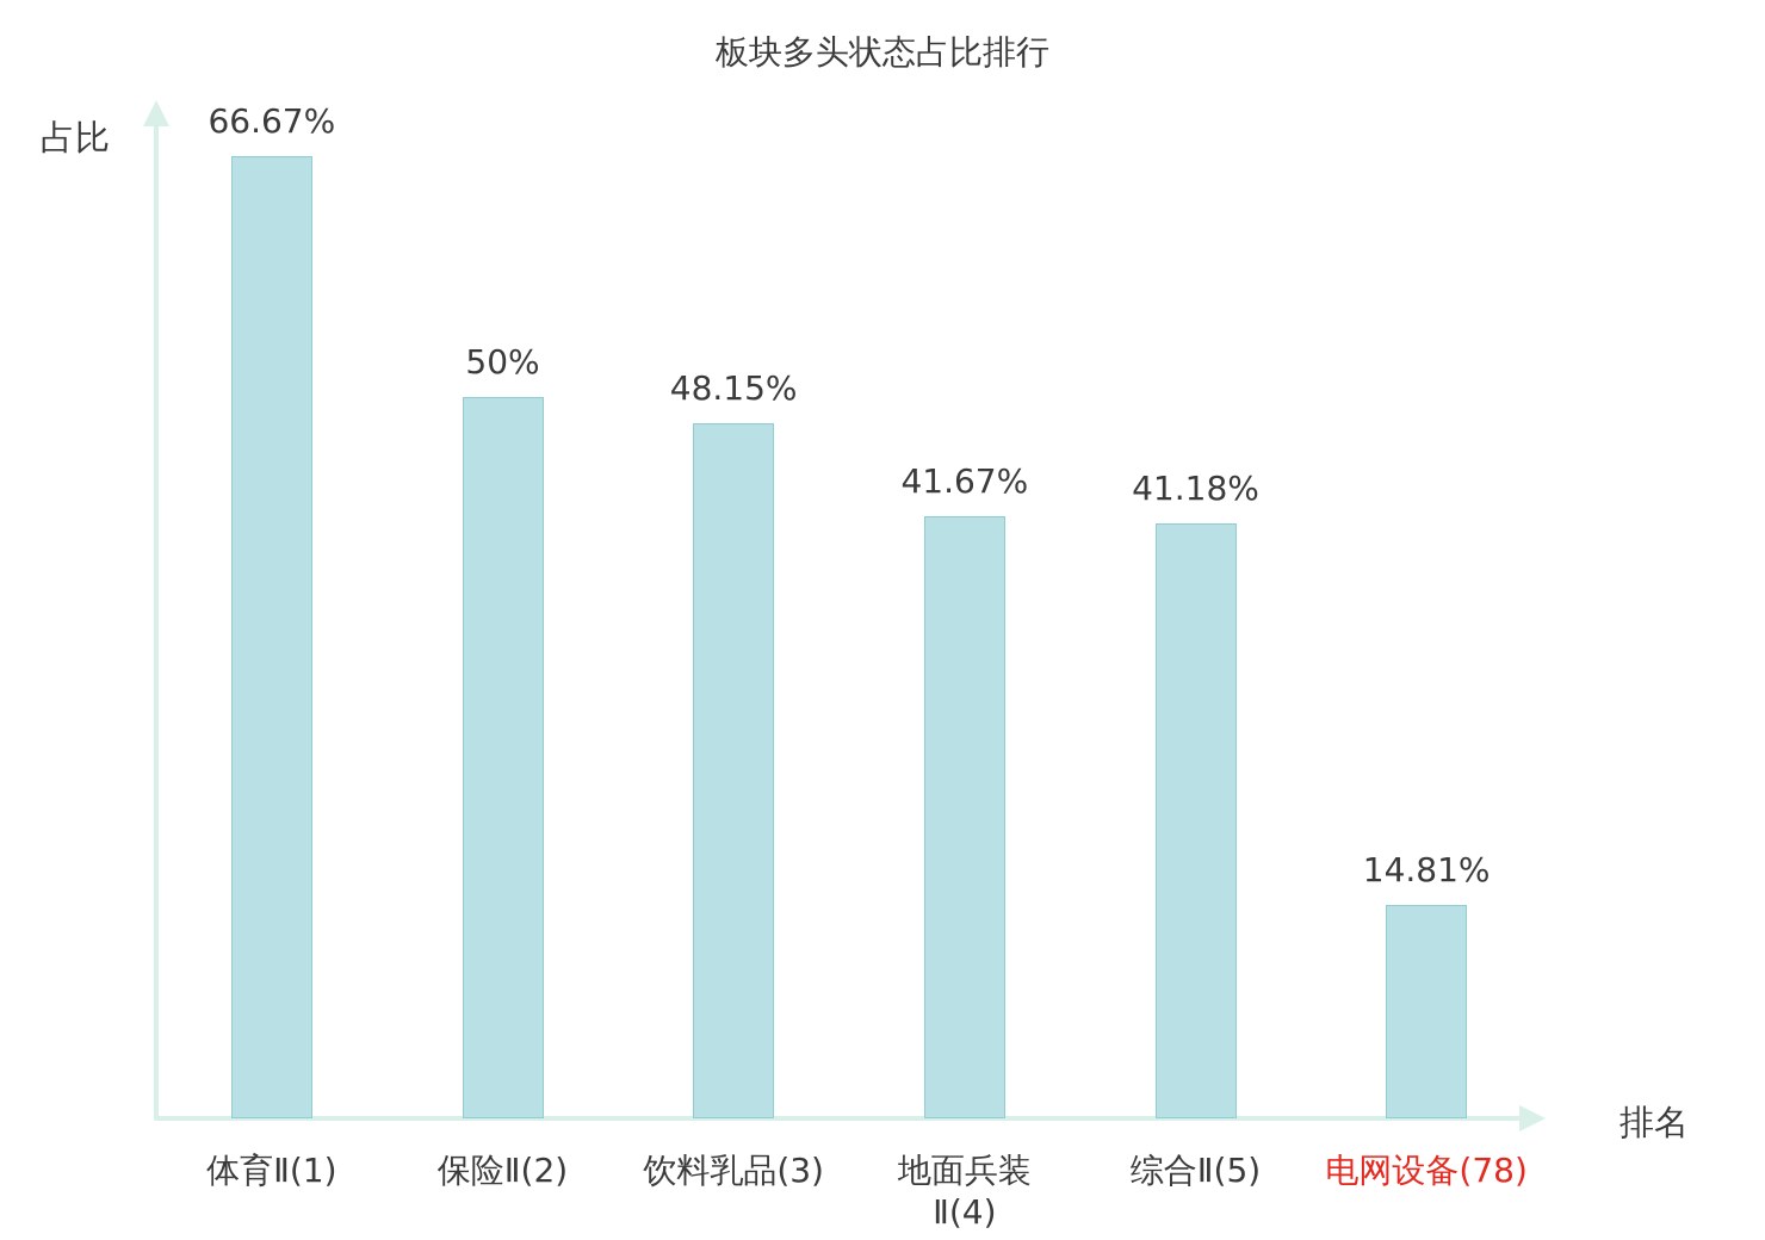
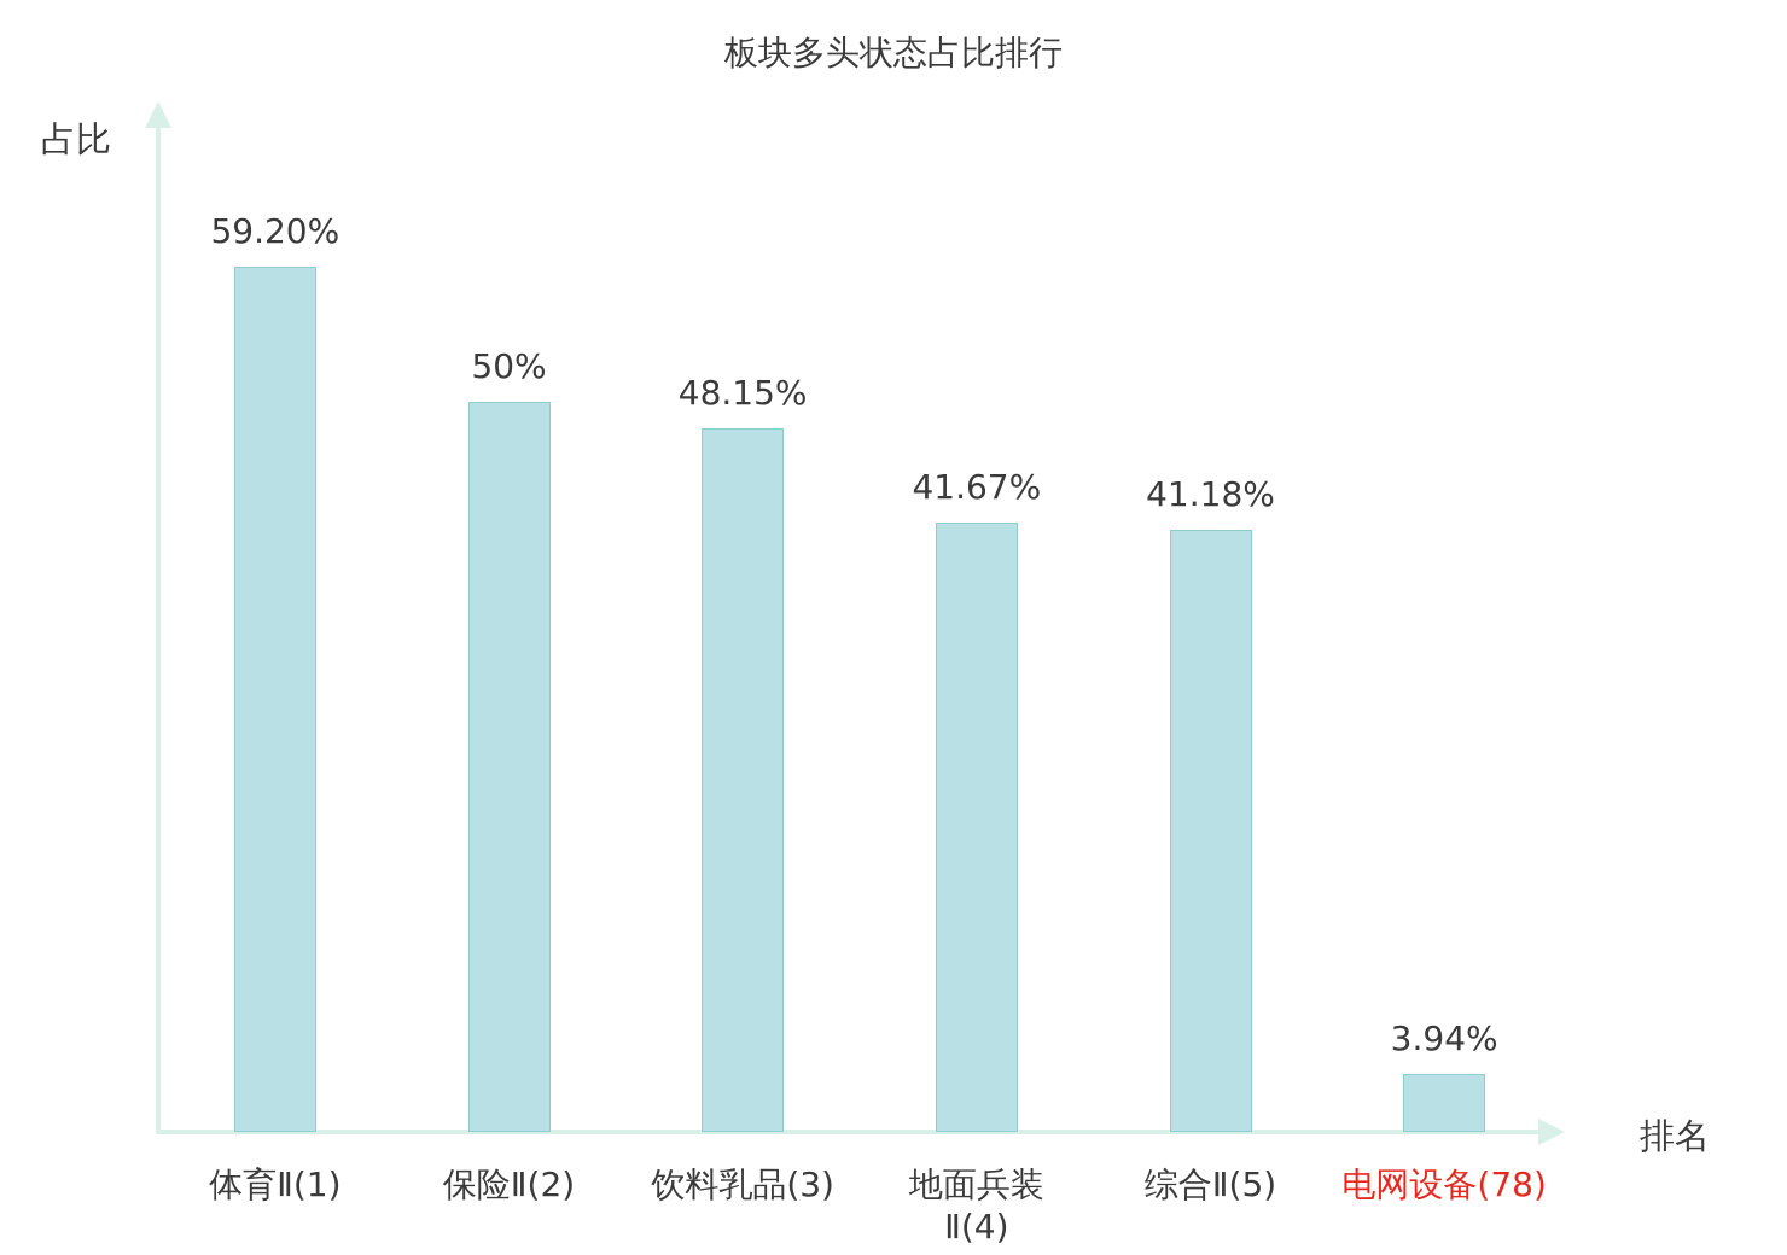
体育Ⅱ(1): 66.67% -> 59.20%
电网设备(78): 14.81% -> 3.94%
